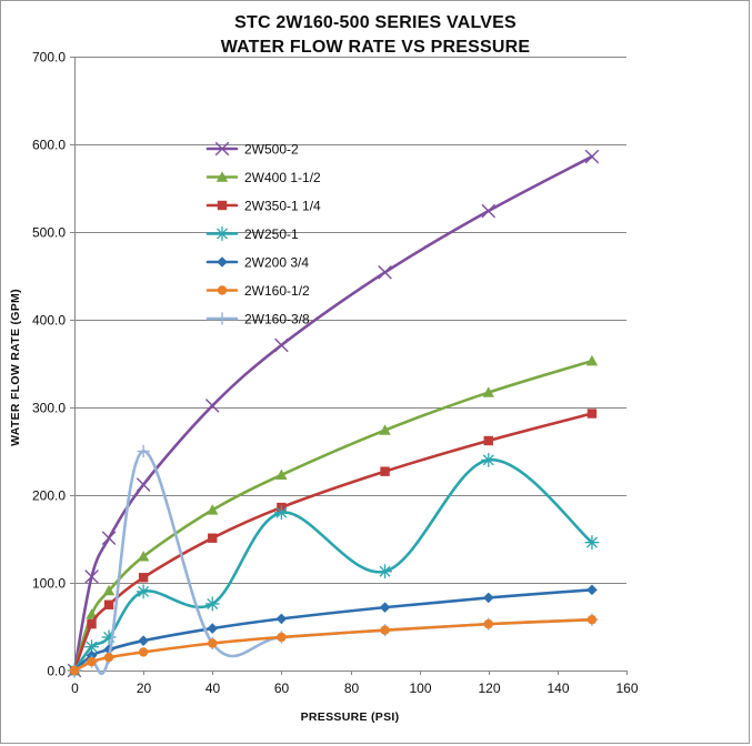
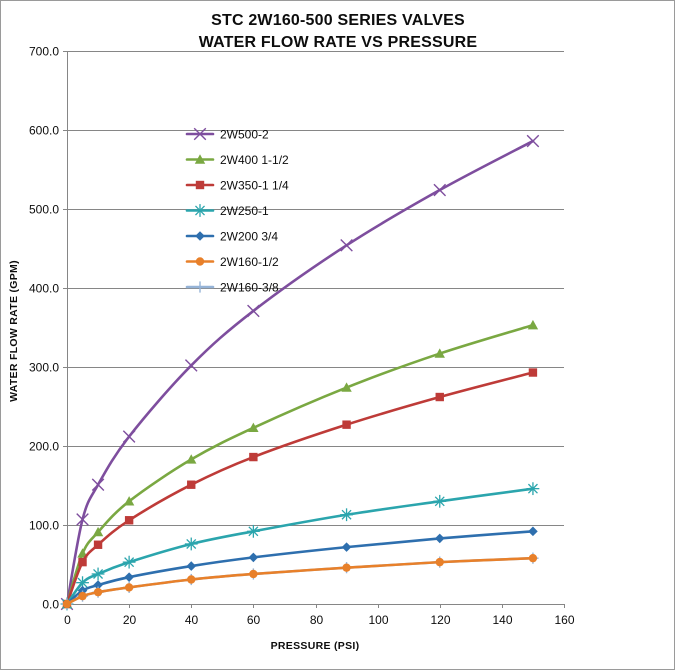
2W250-1/20: 90 -> 50
2W160-3/8/20: 250 -> 20
2W250-1/60: 180 -> 90
2W250-1/120: 240 -> 130
